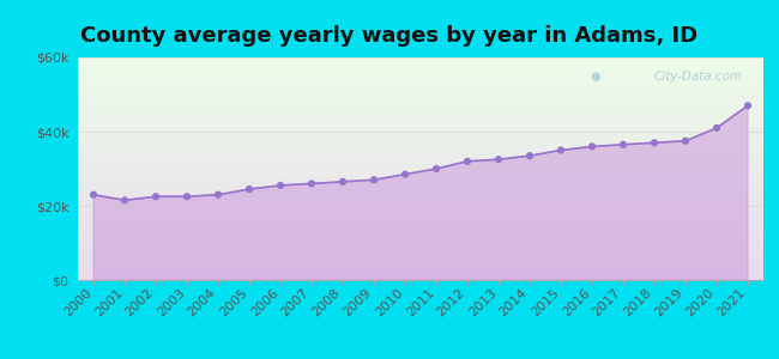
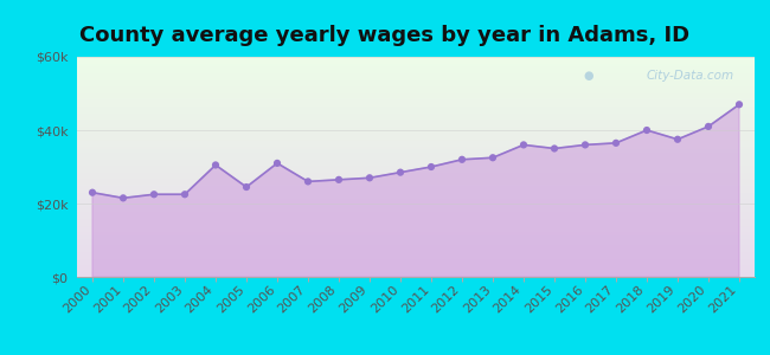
2004: $23.0k -> $30.5k
2006: $25.5k -> $31.0k
2014: $33.5k -> $36.0k
2018: $37.0k -> $40.0k
